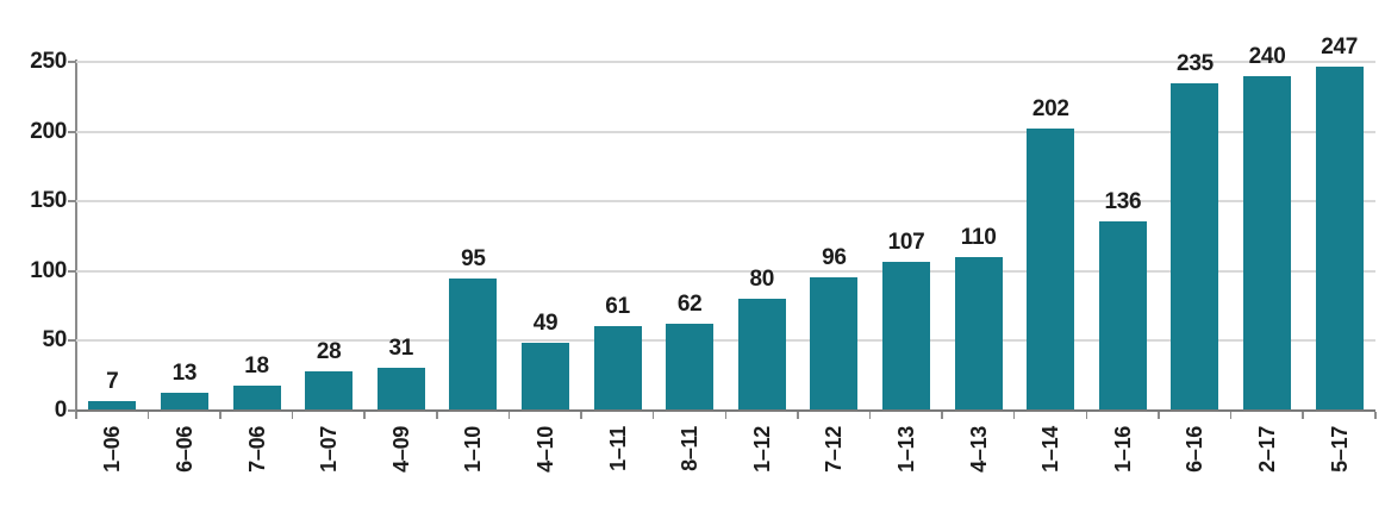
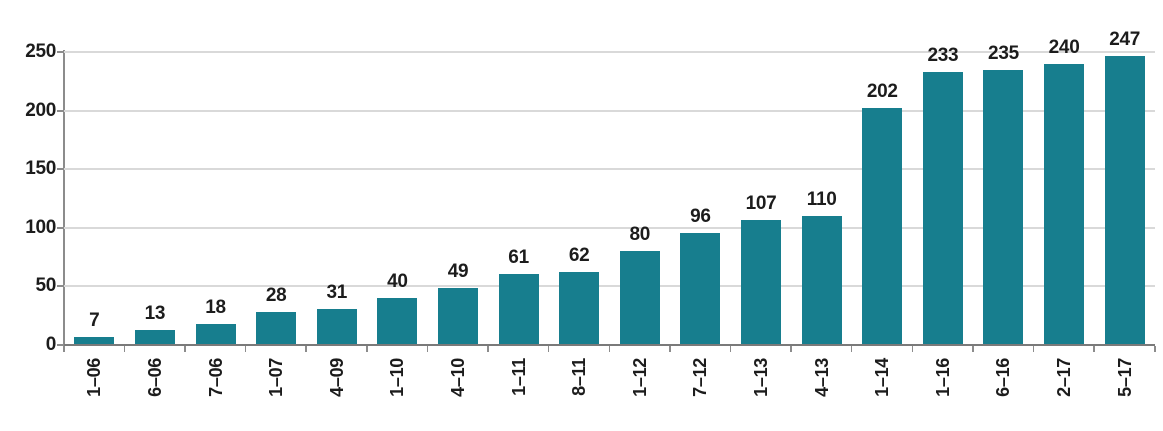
1–10: 95 -> 40
1–16: 136 -> 233
